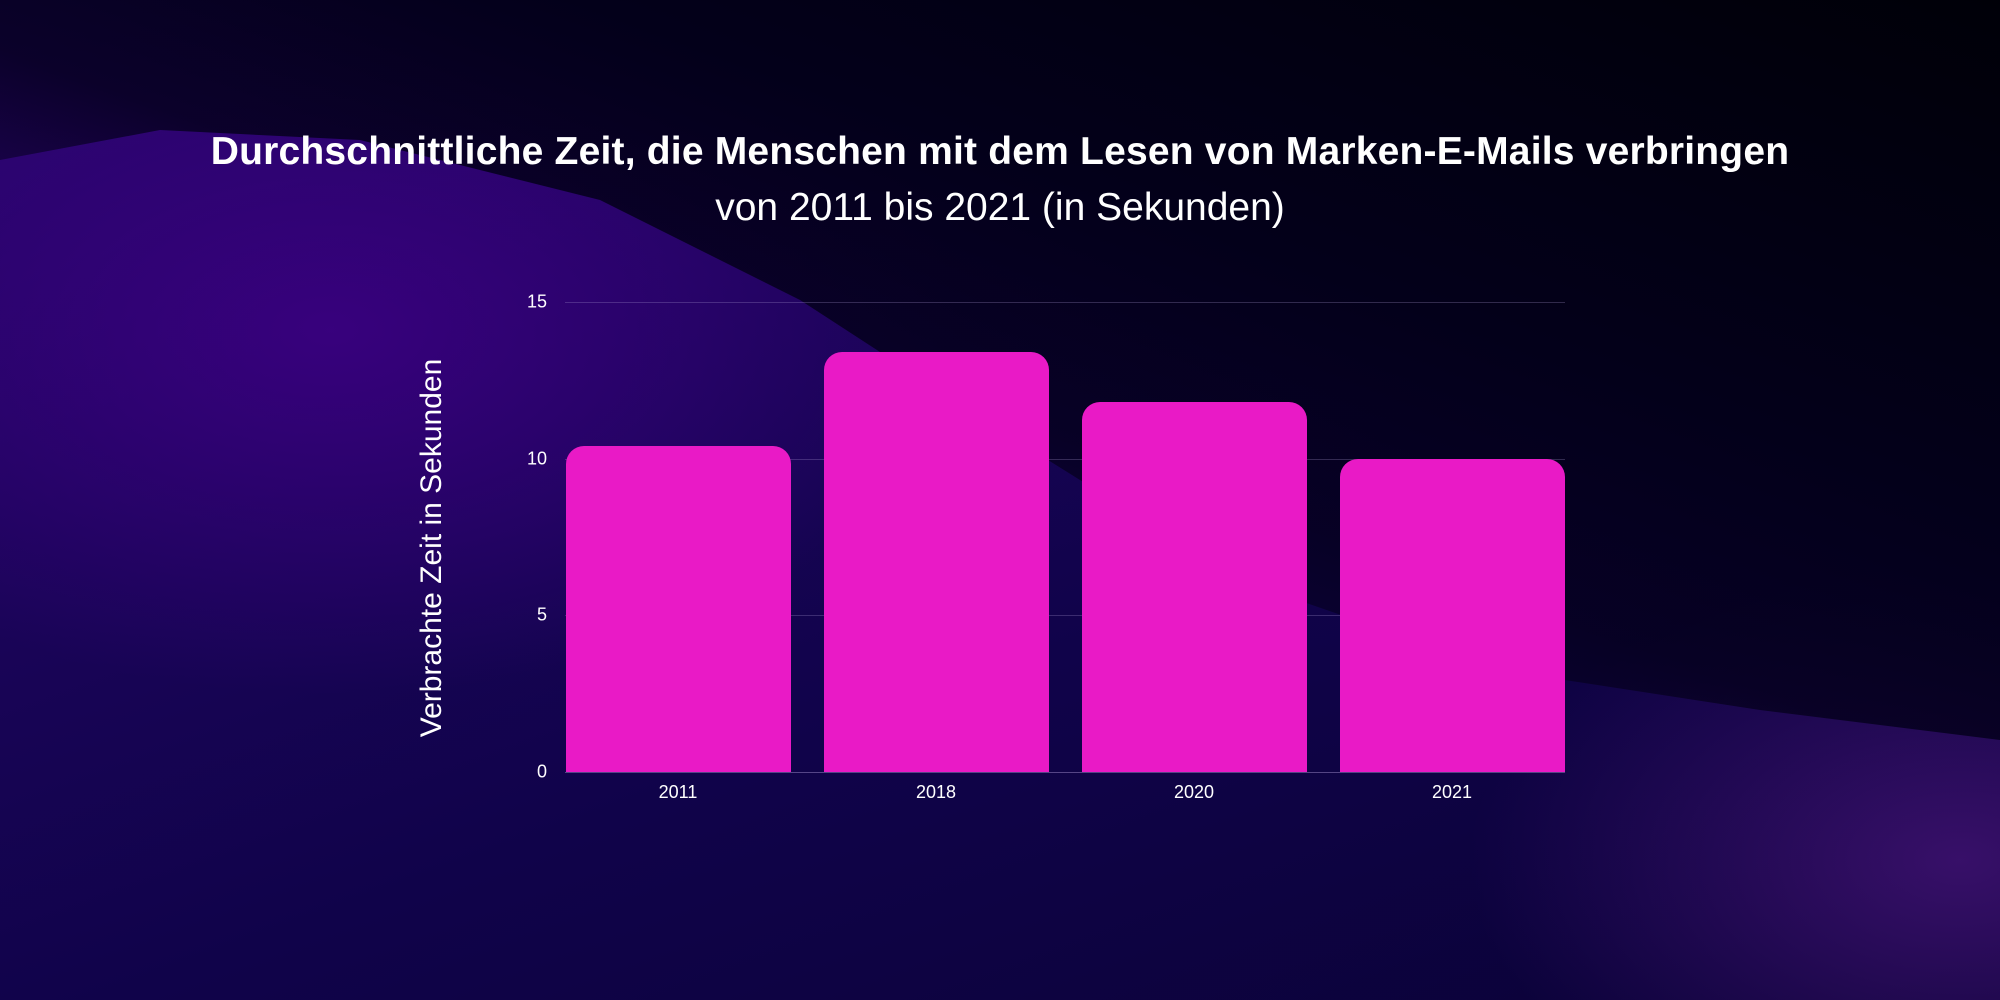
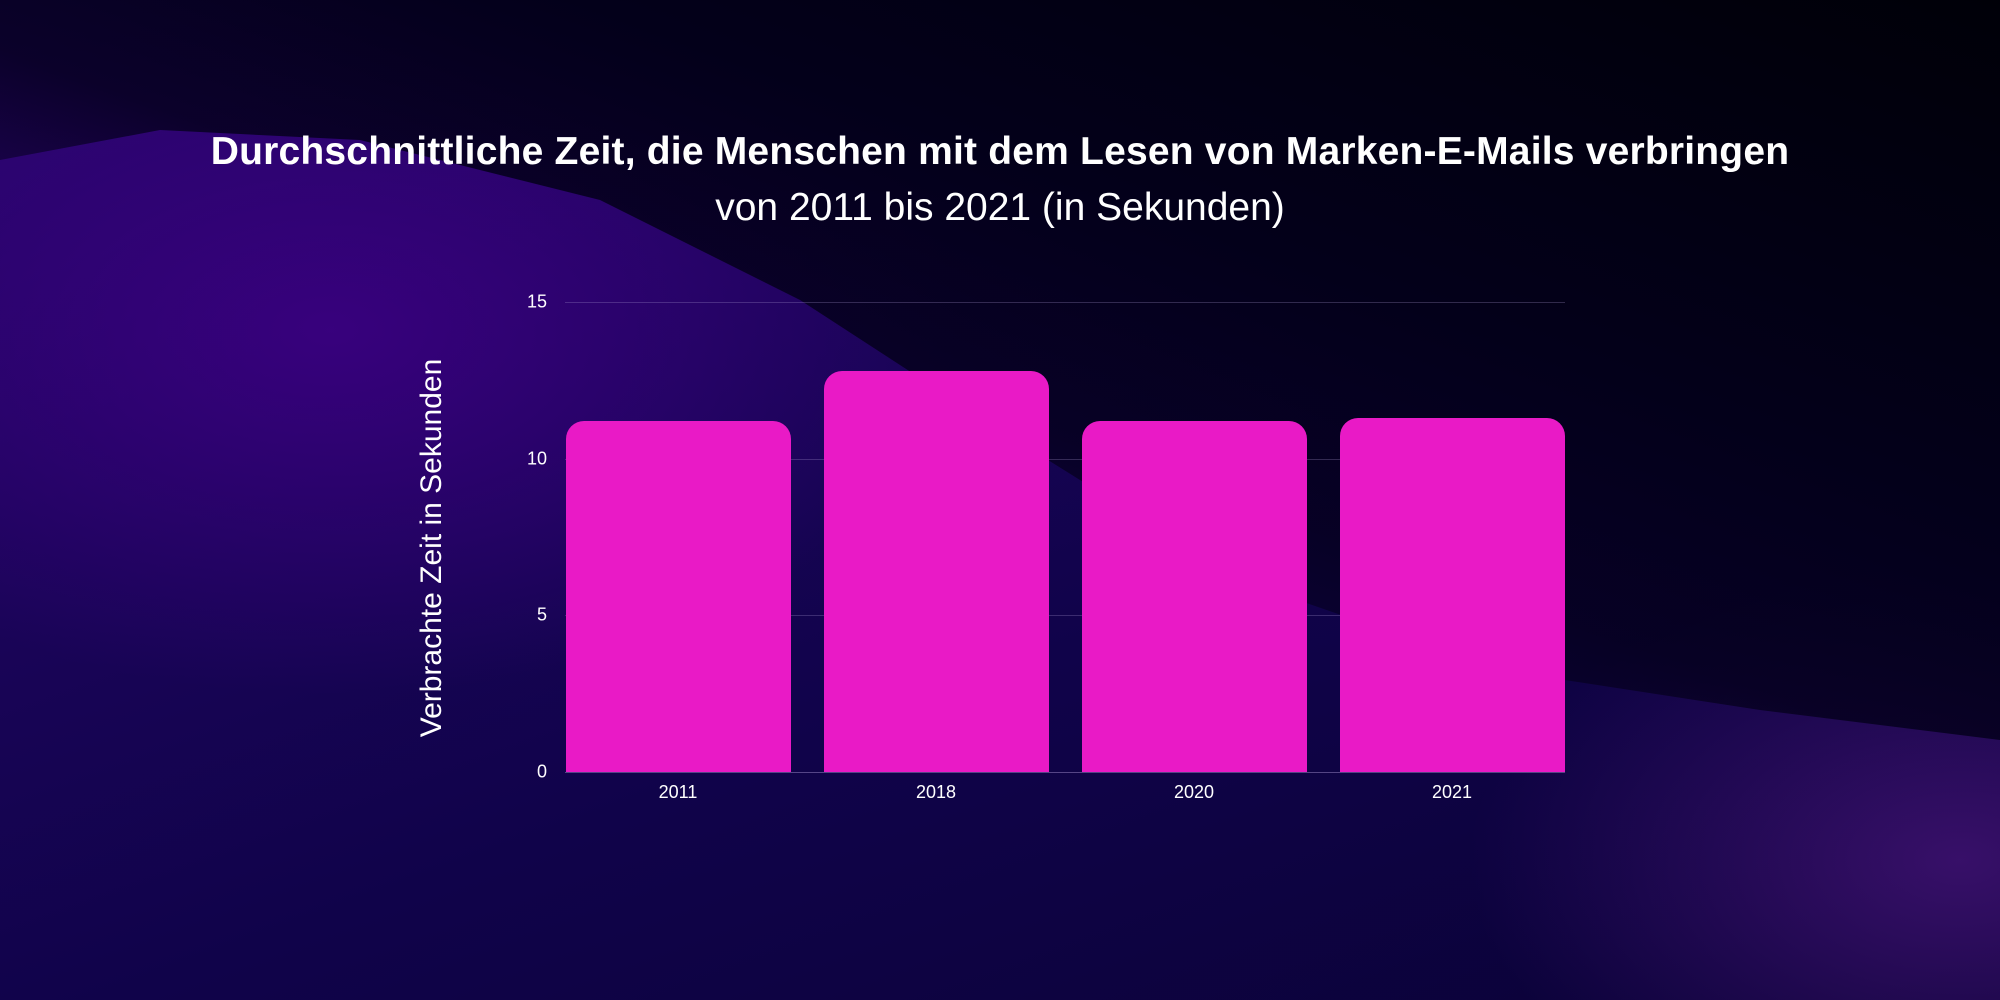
2011: 10.4 -> 11.2
2018: 13.4 -> 12.8
2020: 11.8 -> 11.2
2021: 10.0 -> 11.3
